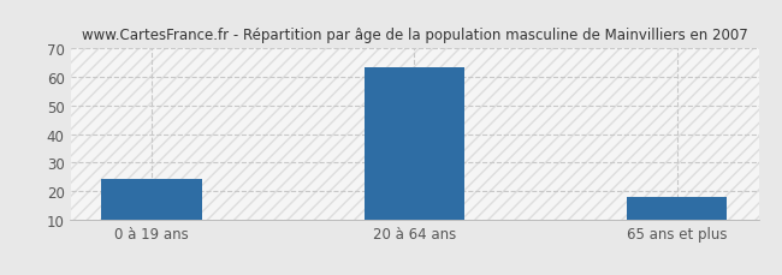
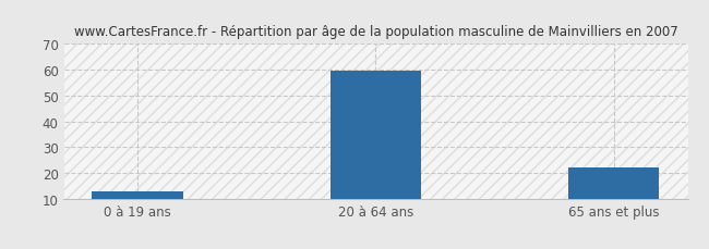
0 à 19 ans: 24.5 -> 13.0
20 à 64 ans: 63.5 -> 59.5
65 ans et plus: 18.0 -> 22.0
